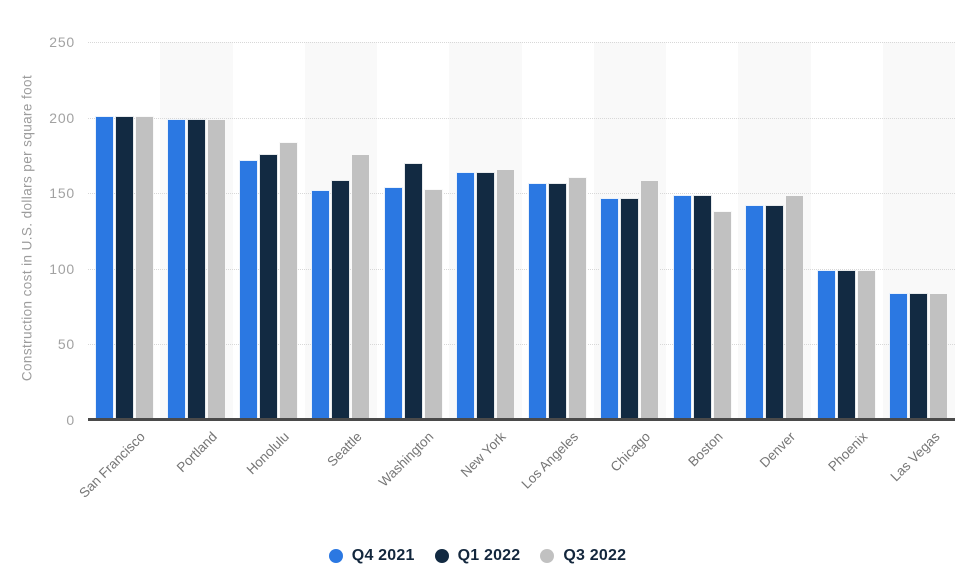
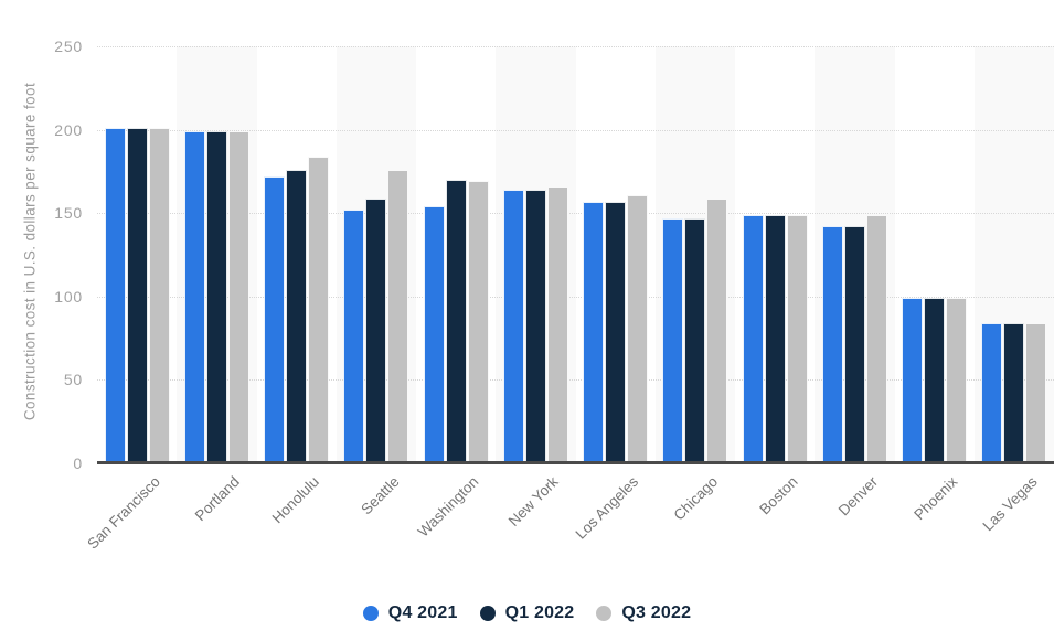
Q3 2022/Washington: 153 -> 169
Q3 2022/Boston: 138 -> 149
